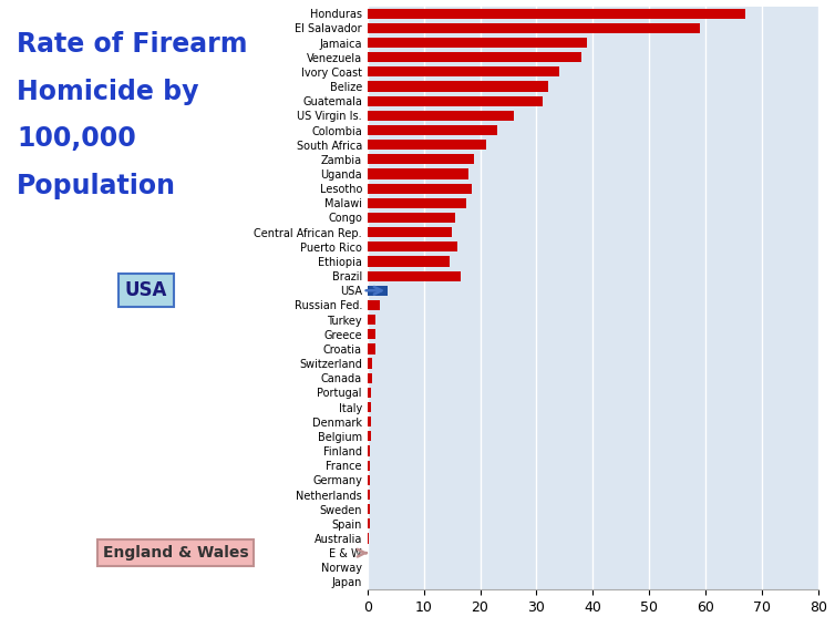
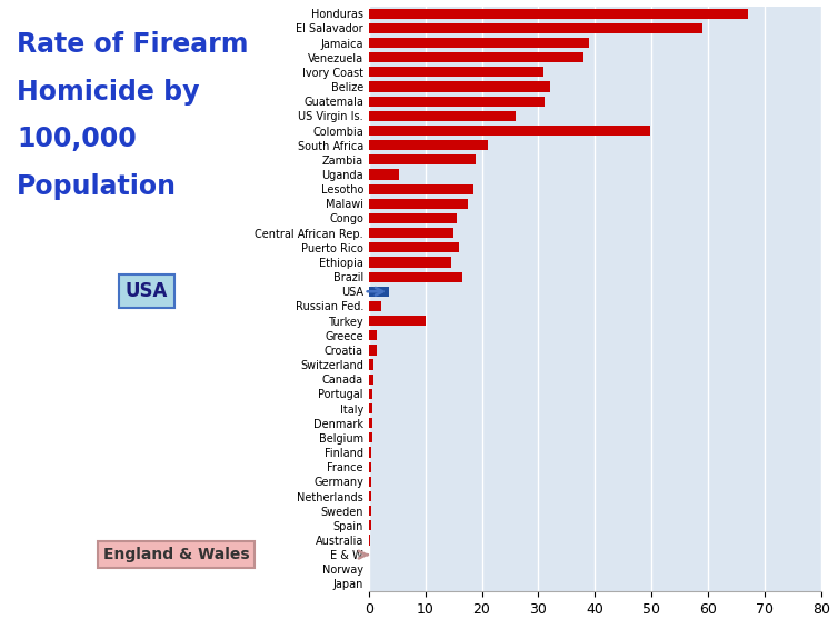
Ivory Coast: 34.0 -> 30.8
Colombia: 23.0 -> 49.8
Uganda: 18.0 -> 5.4
Turkey: 1.5 -> 10.0
